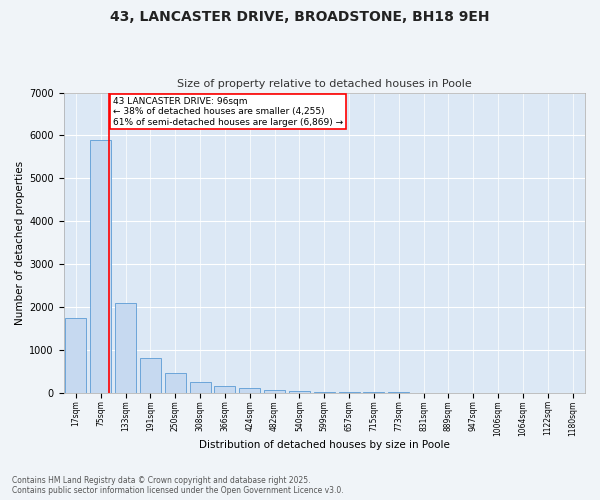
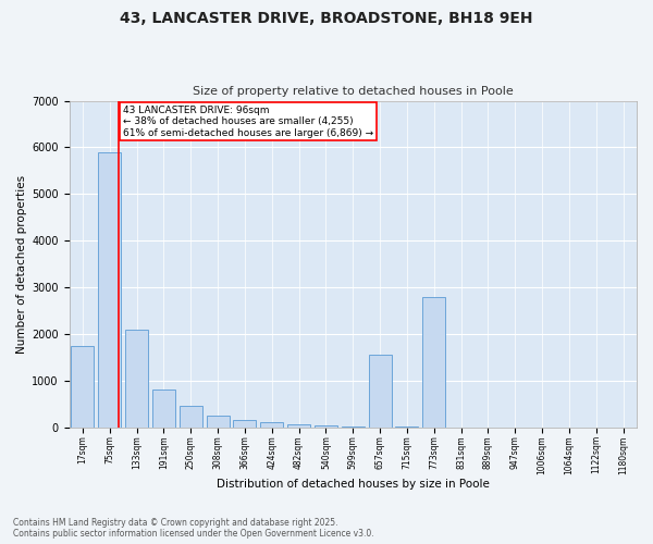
657sqm: 10 -> 1550
773sqm: 0 -> 2800
